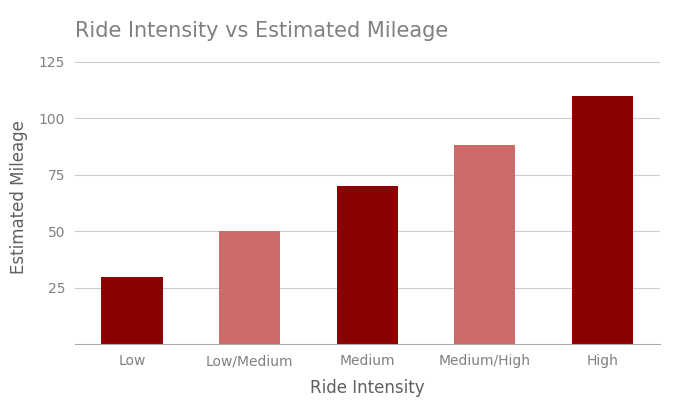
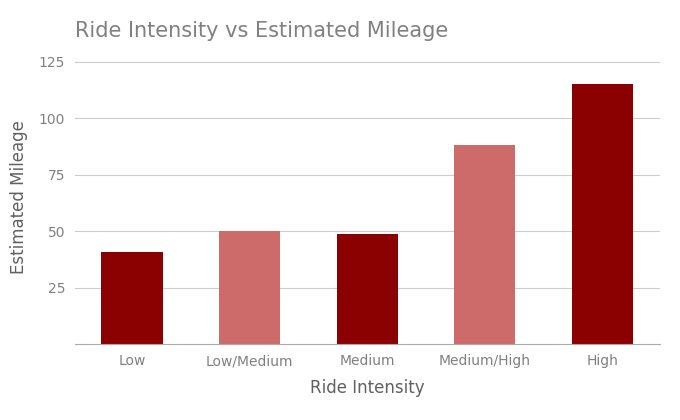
Low: 30 -> 41
Medium: 70 -> 49
High: 110 -> 115
